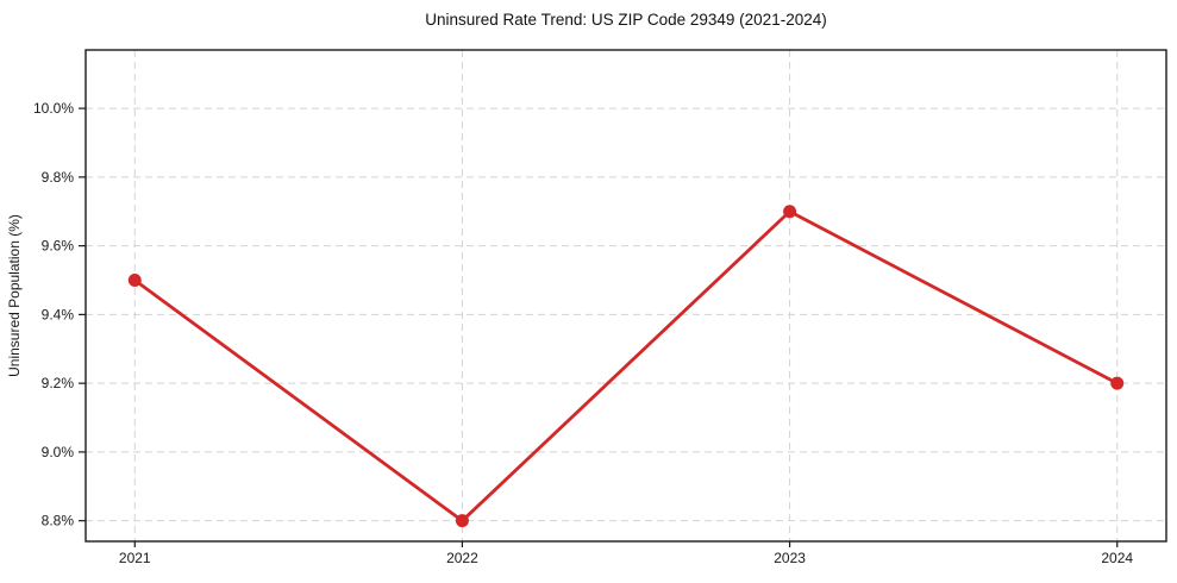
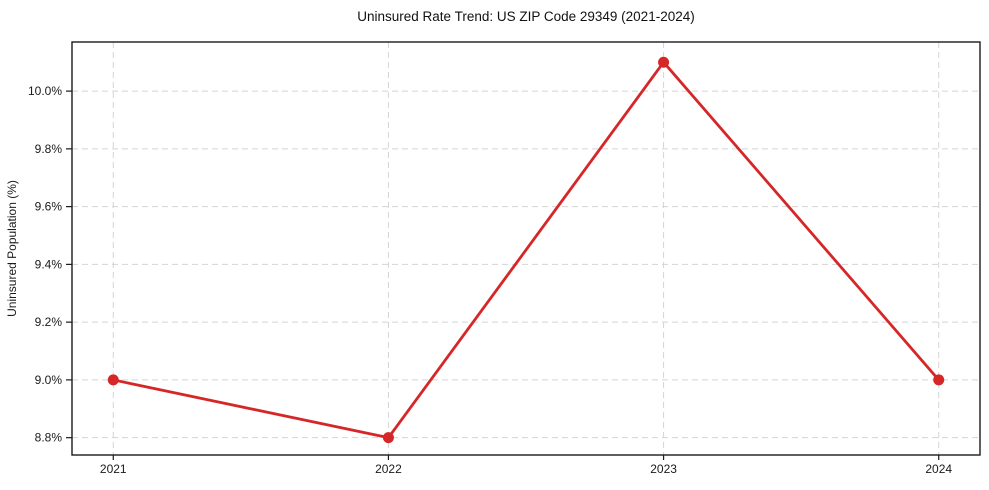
2021: 9.5% -> 9.0%
2023: 9.7% -> 10.1%
2024: 9.2% -> 9.0%
